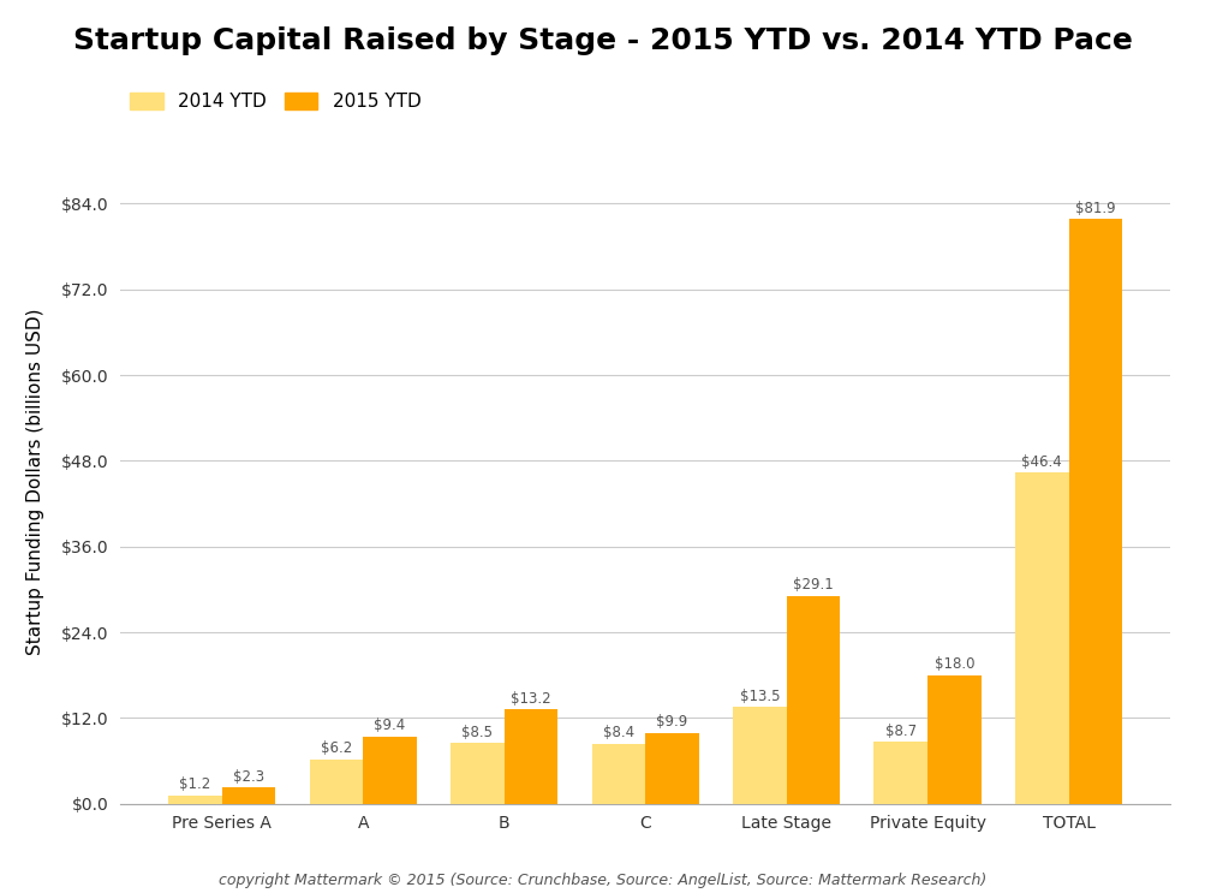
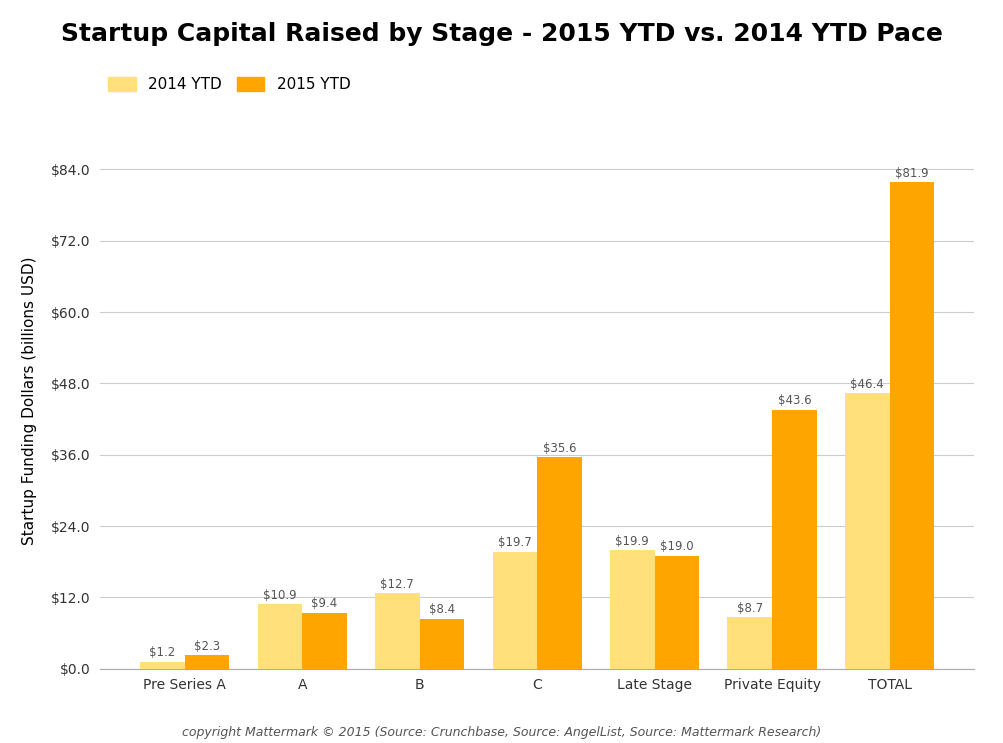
2014 YTD/A: $6.2 -> $10.9
2014 YTD/B: $8.5 -> $12.7
2015 YTD/B: $13.2 -> $8.4
2014 YTD/C: $8.4 -> $19.7
2015 YTD/C: $9.9 -> $35.6
2014 YTD/Late Stage: $13.5 -> $19.9
2015 YTD/Late Stage: $29.1 -> $19.0
2015 YTD/Private Equity: $18.0 -> $43.6
